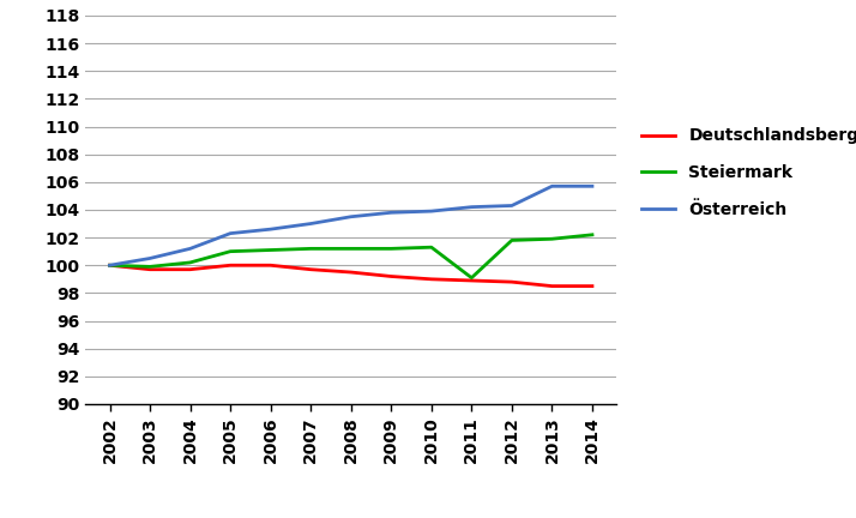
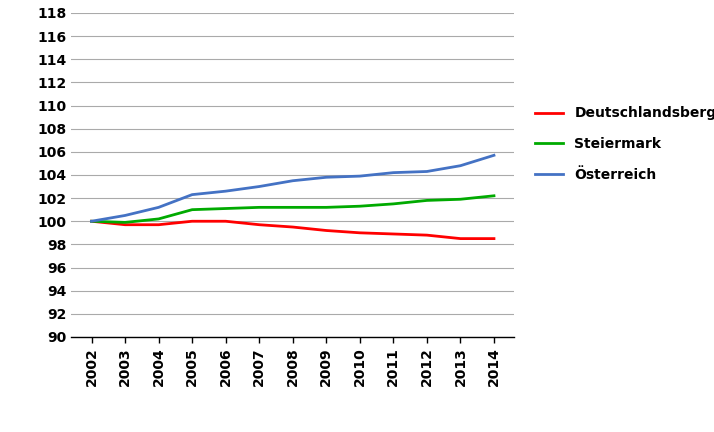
Steiermark/2011: 99.1 -> 101.5
Österreich/2013: 105.7 -> 104.8
